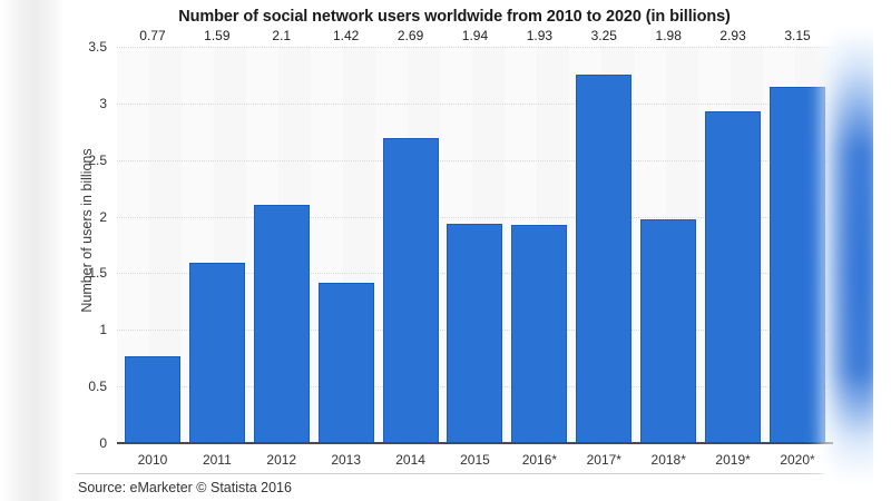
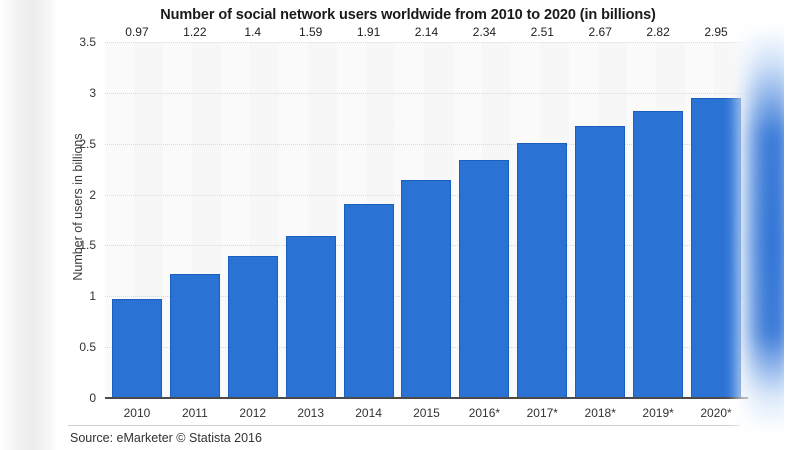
2010: 0.77 -> 0.97
2011: 1.59 -> 1.22
2012: 2.1 -> 1.4
2013: 1.42 -> 1.59
2014: 2.69 -> 1.91
2015: 1.94 -> 2.14
2016*: 1.93 -> 2.34
2017*: 3.25 -> 2.51
2018*: 1.98 -> 2.67
2019*: 2.93 -> 2.82
2020*: 3.15 -> 2.95
